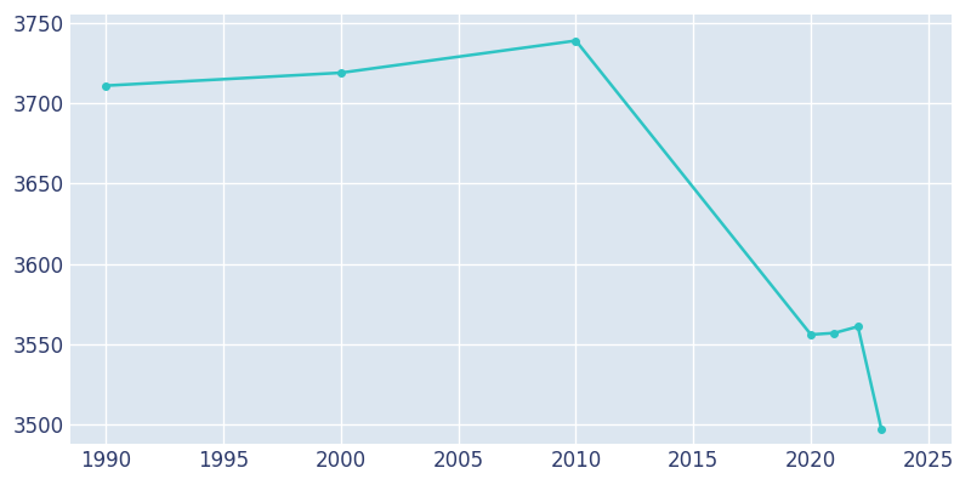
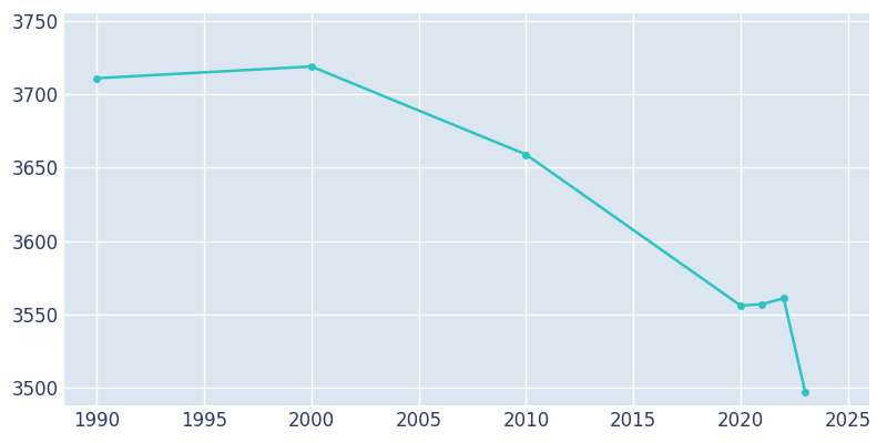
2010: 3739 -> 3659
